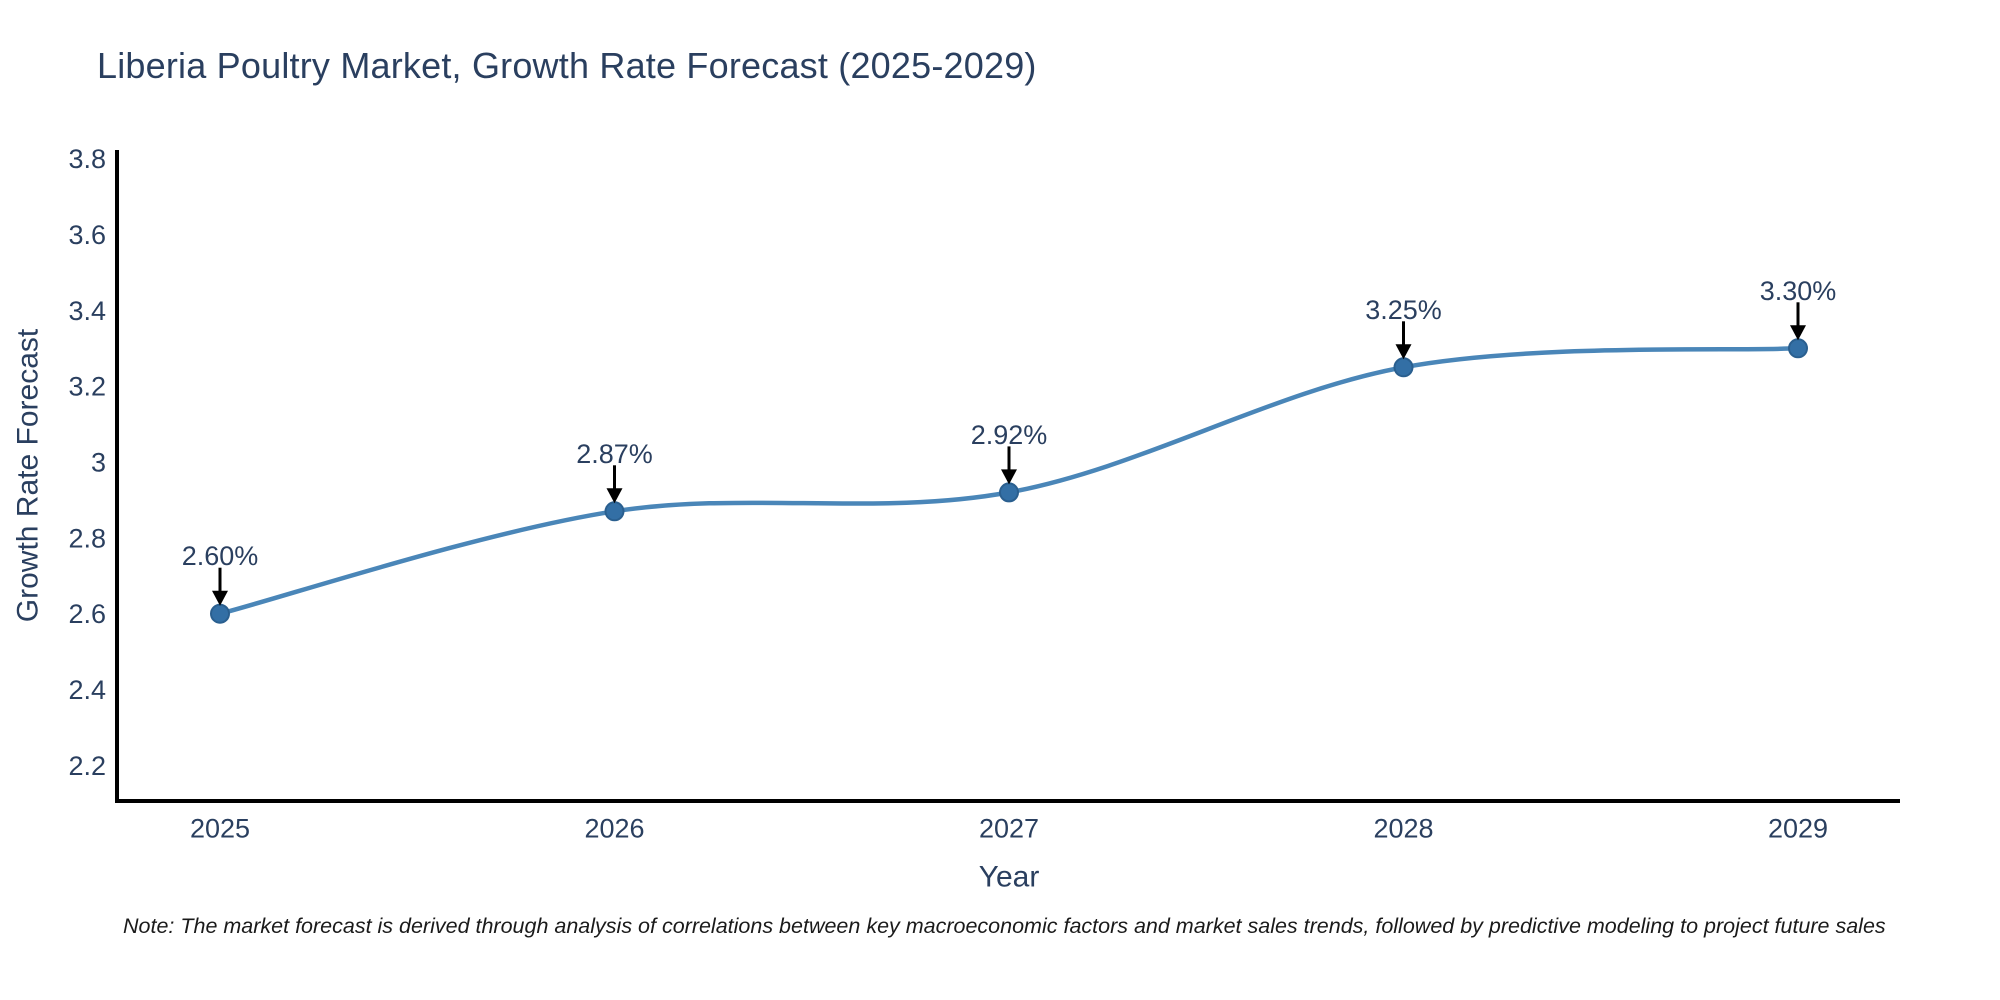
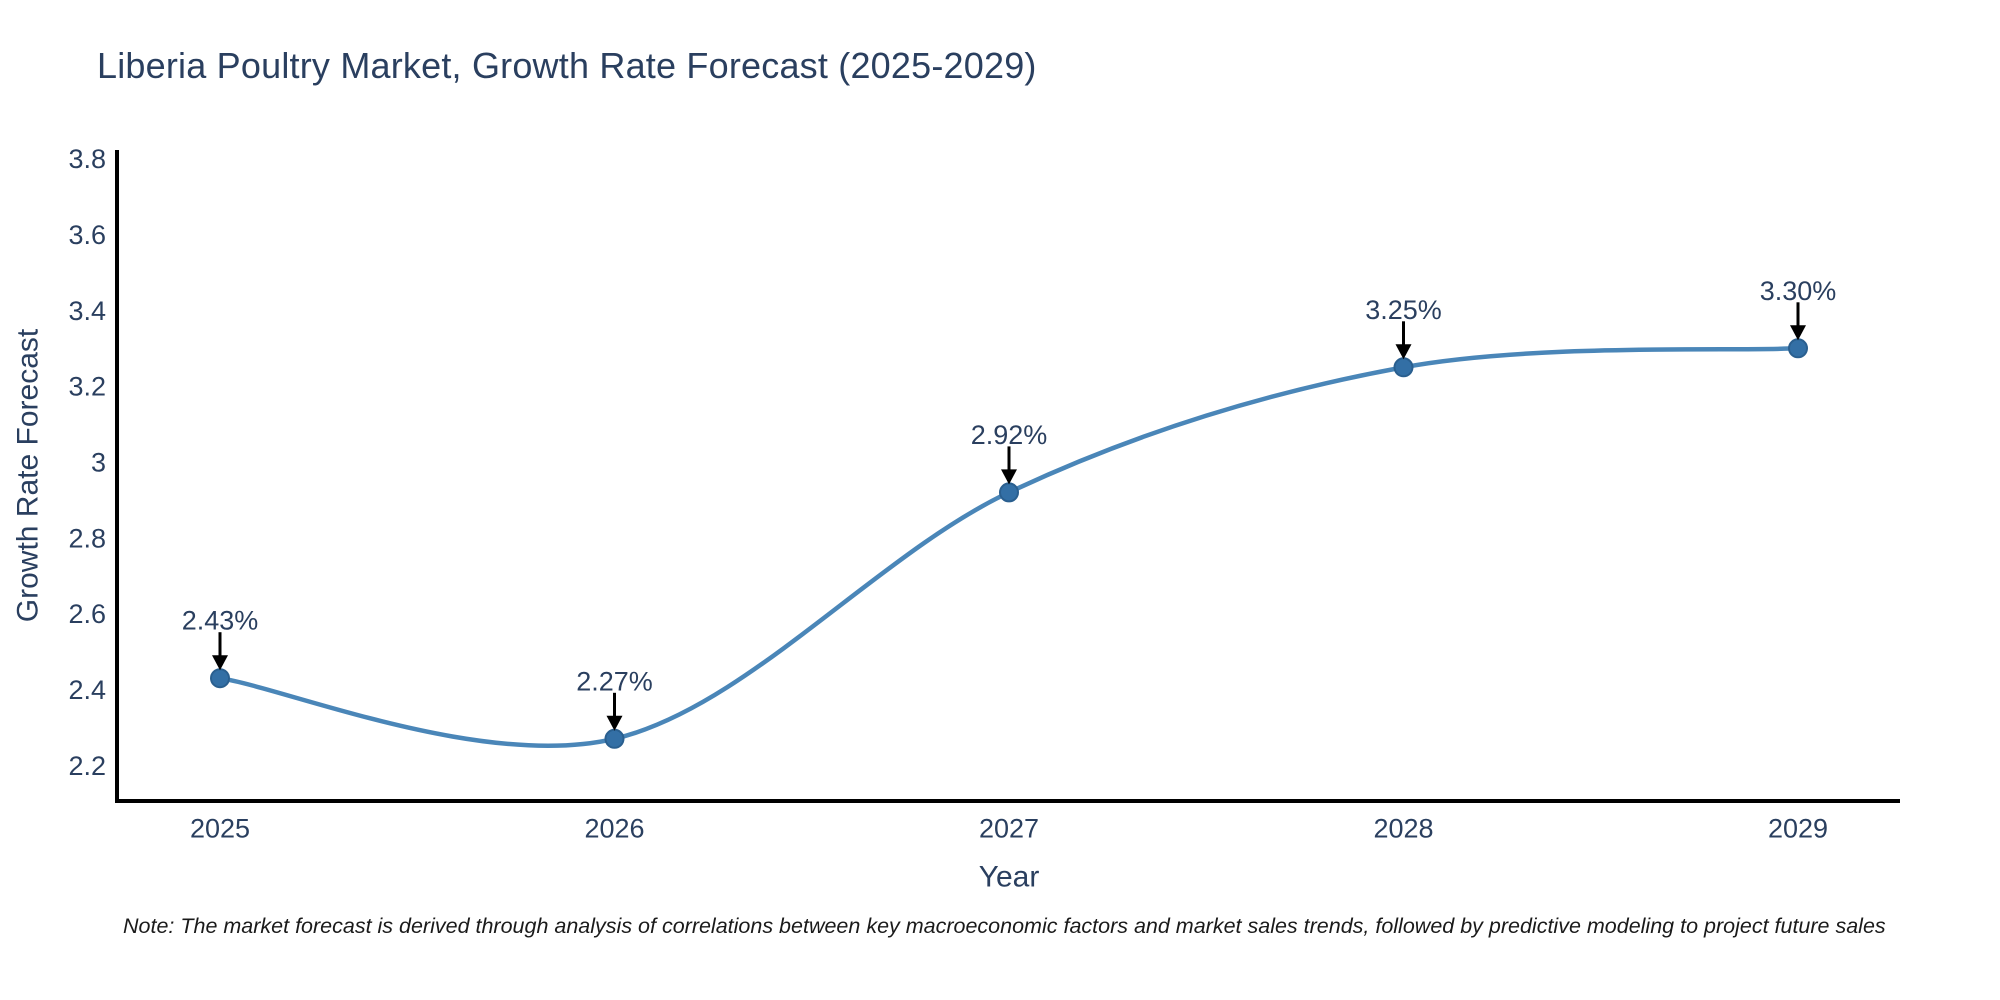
2025: 2.60% -> 2.43%
2026: 2.87% -> 2.27%
